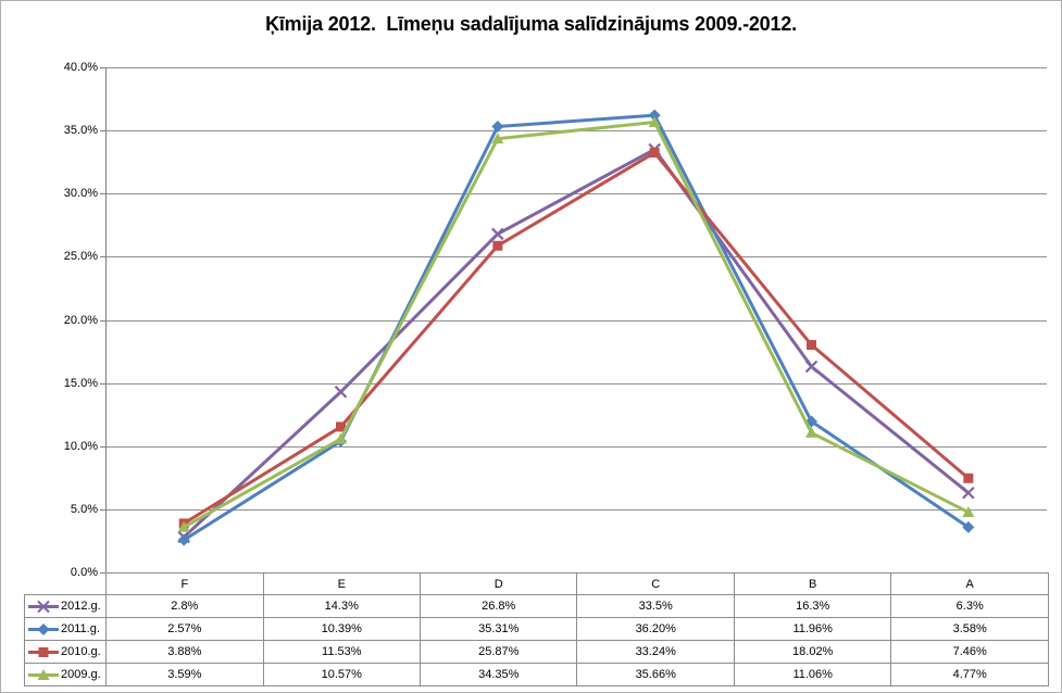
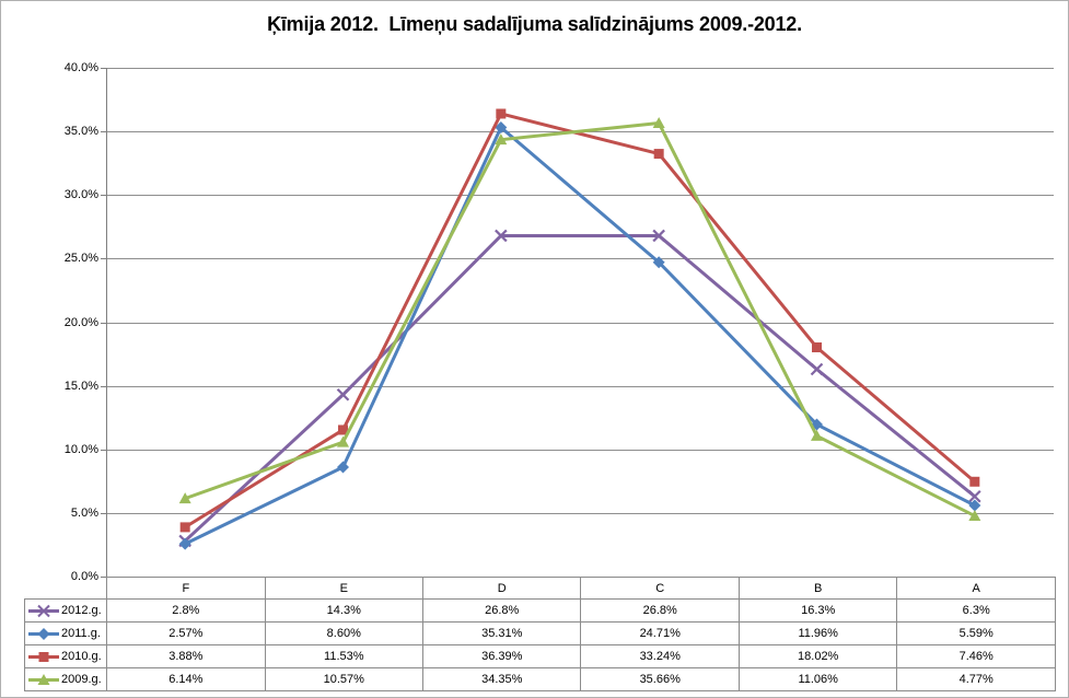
2009.g./F: 3.59% -> 6.14%
2011.g./E: 10.39% -> 8.60%
2010.g./D: 25.87% -> 36.39%
2012.g./C: 33.5% -> 26.8%
2011.g./C: 36.20% -> 24.71%
2011.g./A: 3.58% -> 5.59%
